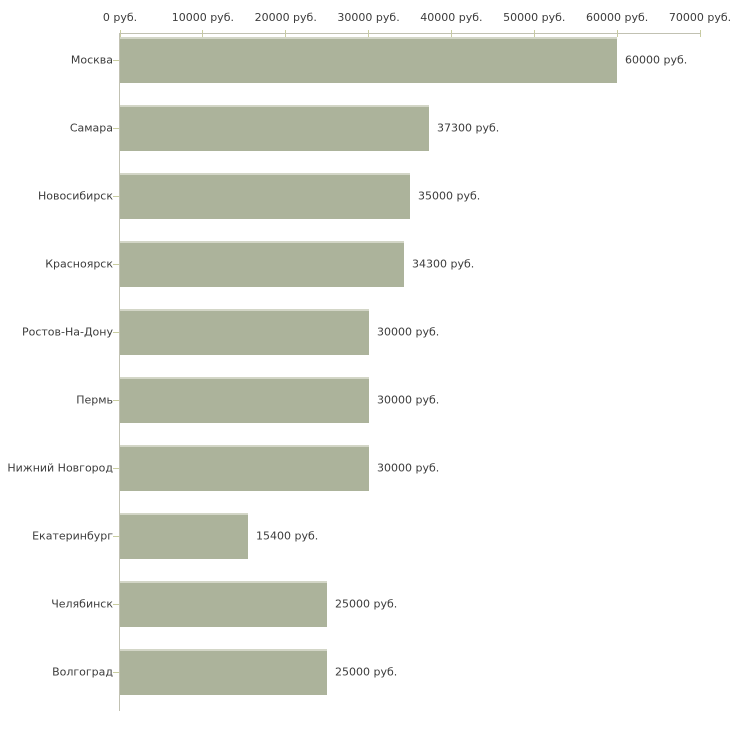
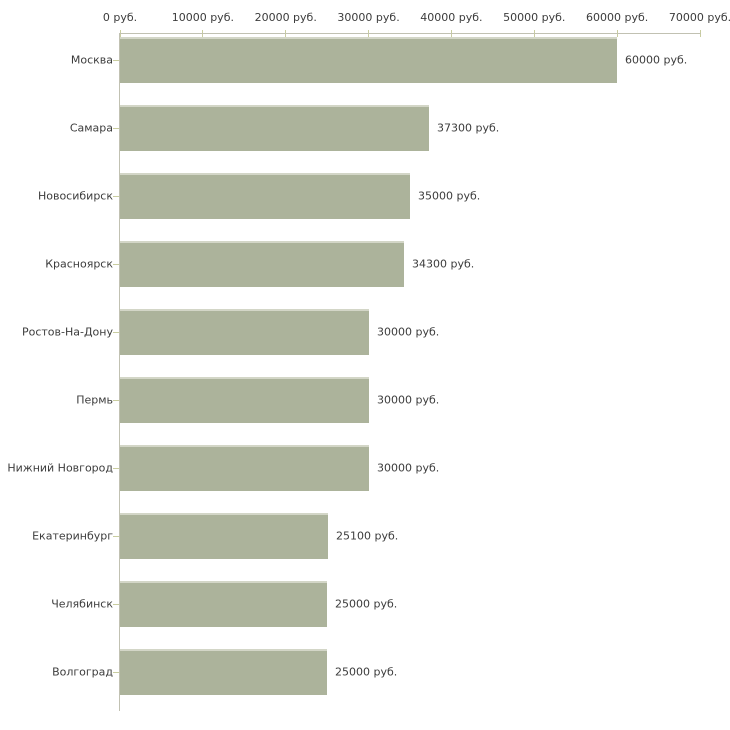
Екатеринбург: 15400 -> 25100
